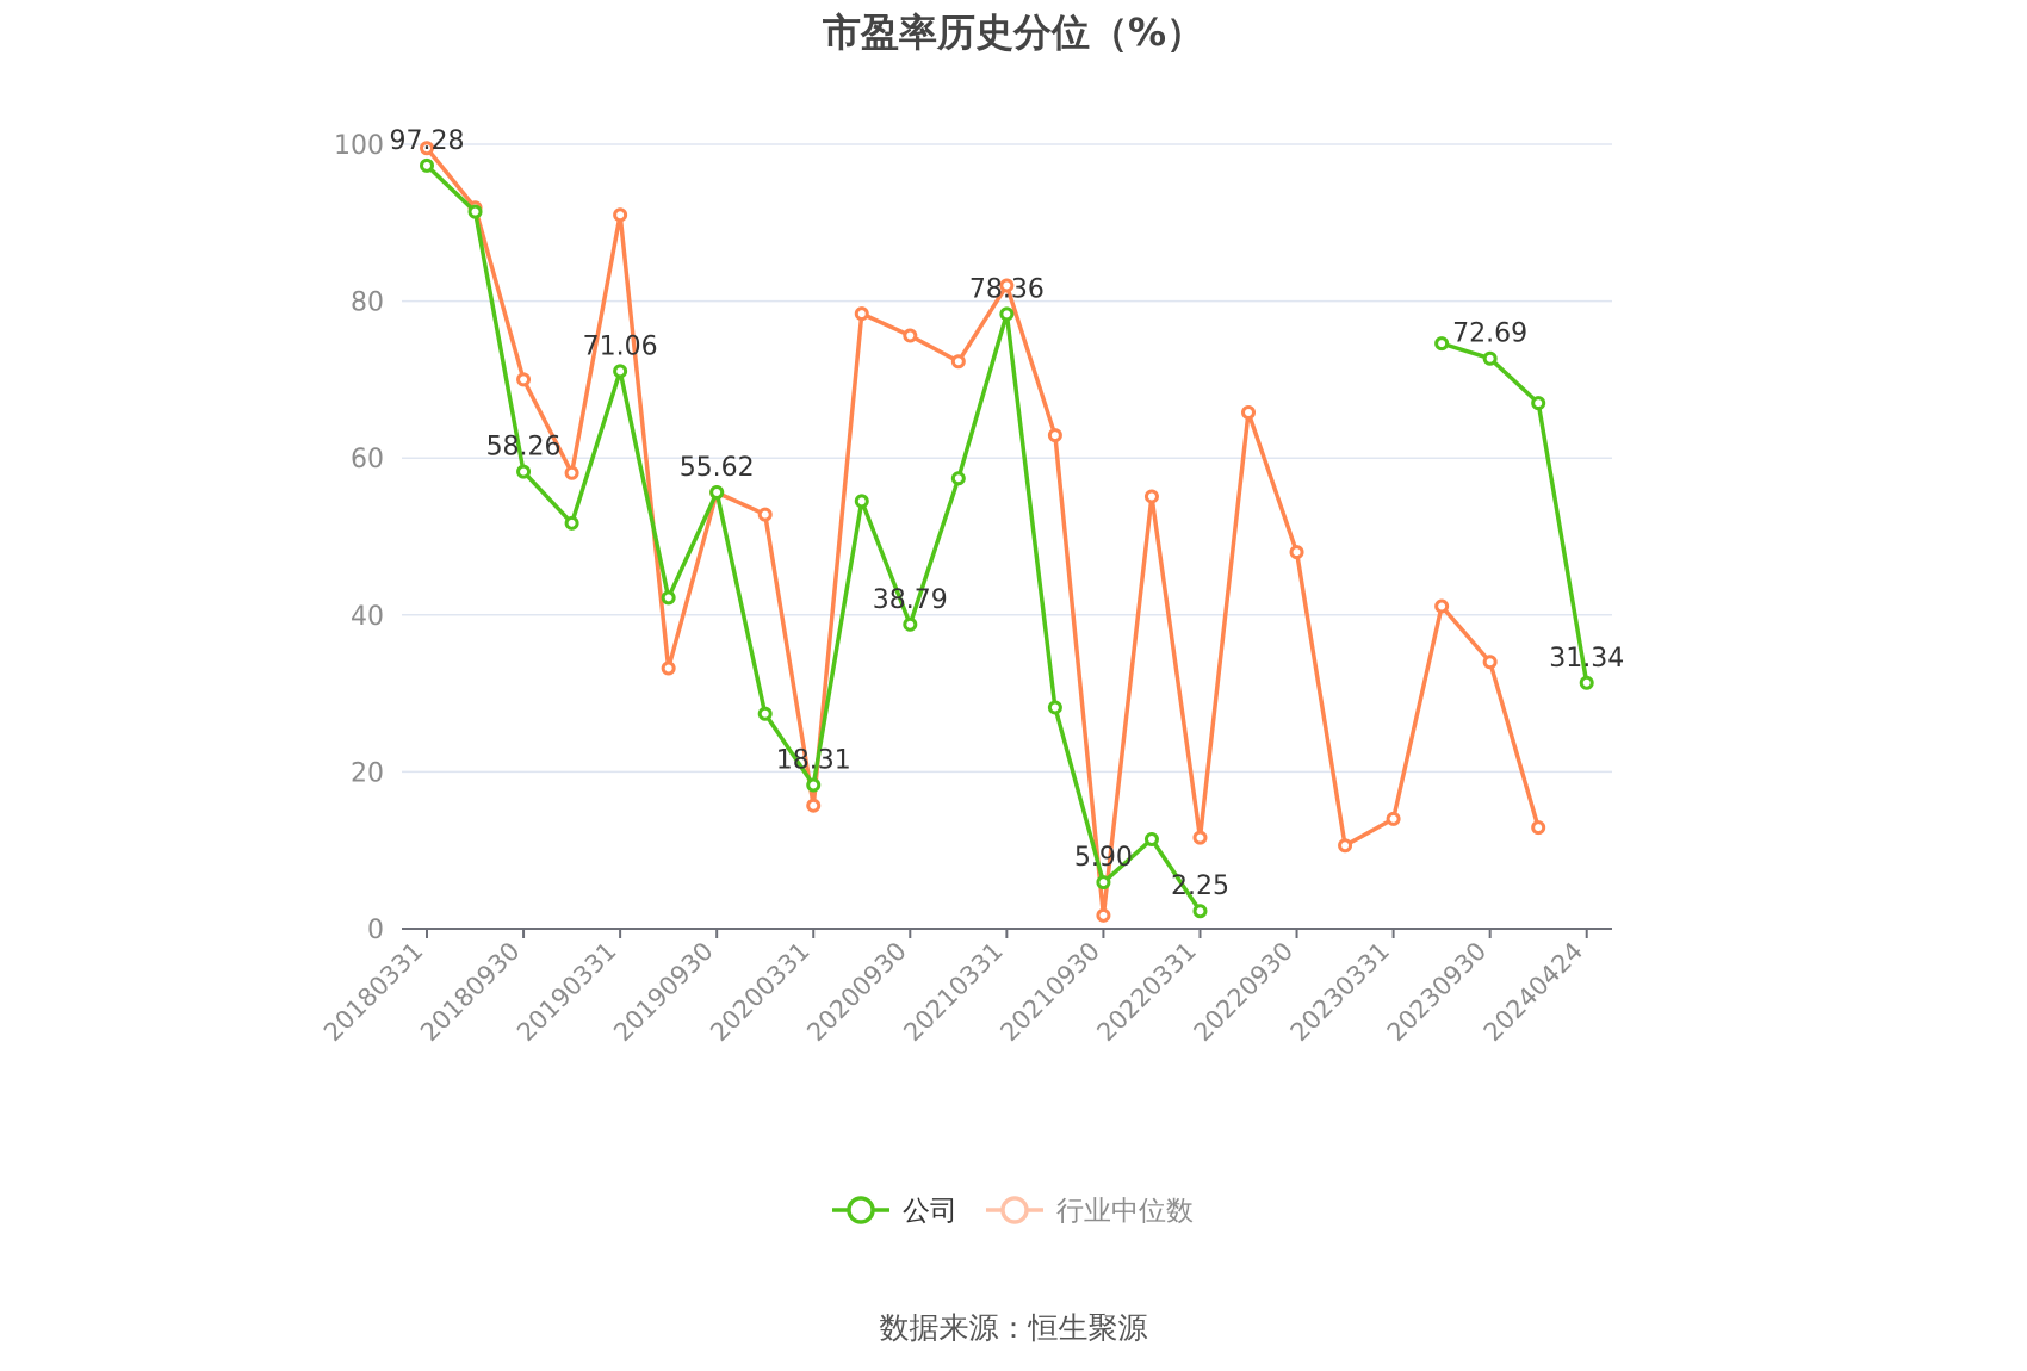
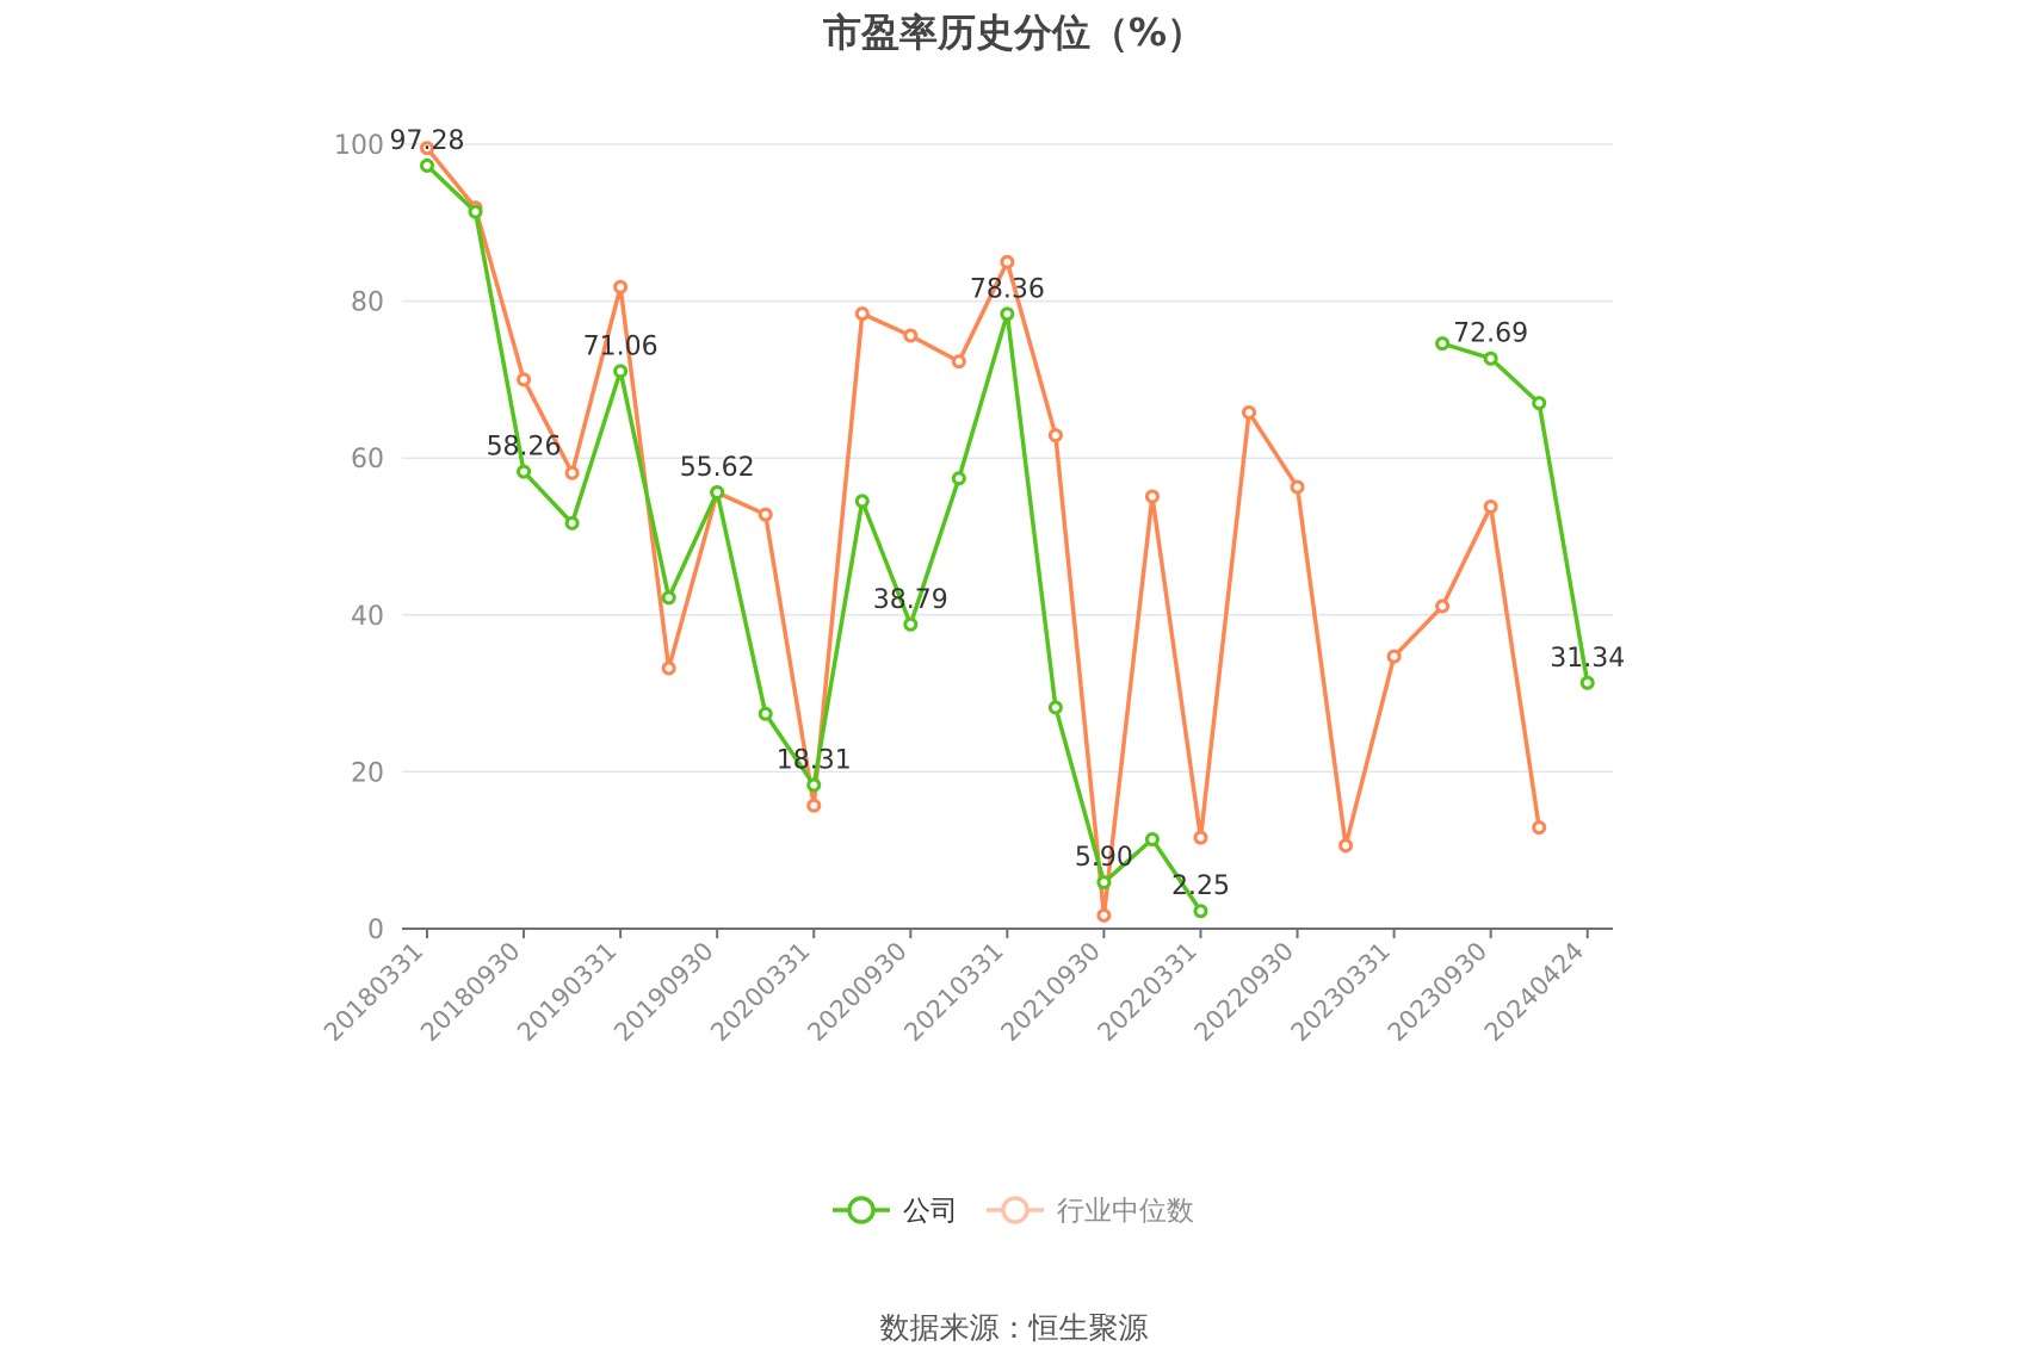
行业中位数/20190331: 91 -> 82
行业中位数/20210331: 82 -> 85
行业中位数/20220930: 48 -> 56
行业中位数/20230331: 14 -> 35
行业中位数/20230930: 34 -> 54
